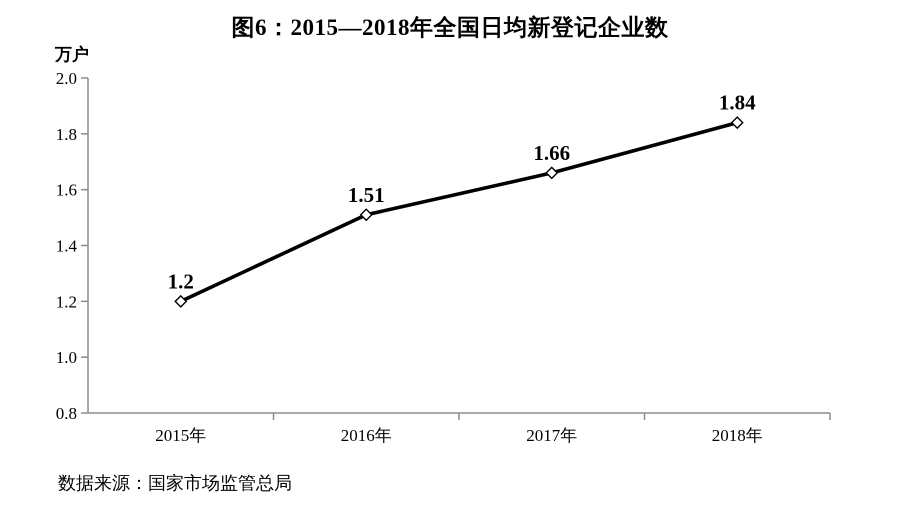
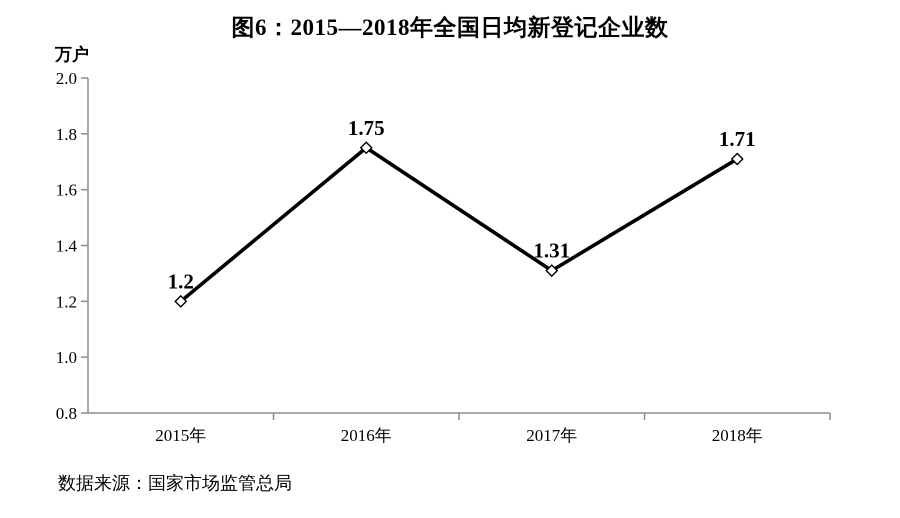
2016年: 1.51 -> 1.75
2017年: 1.66 -> 1.31
2018年: 1.84 -> 1.71
